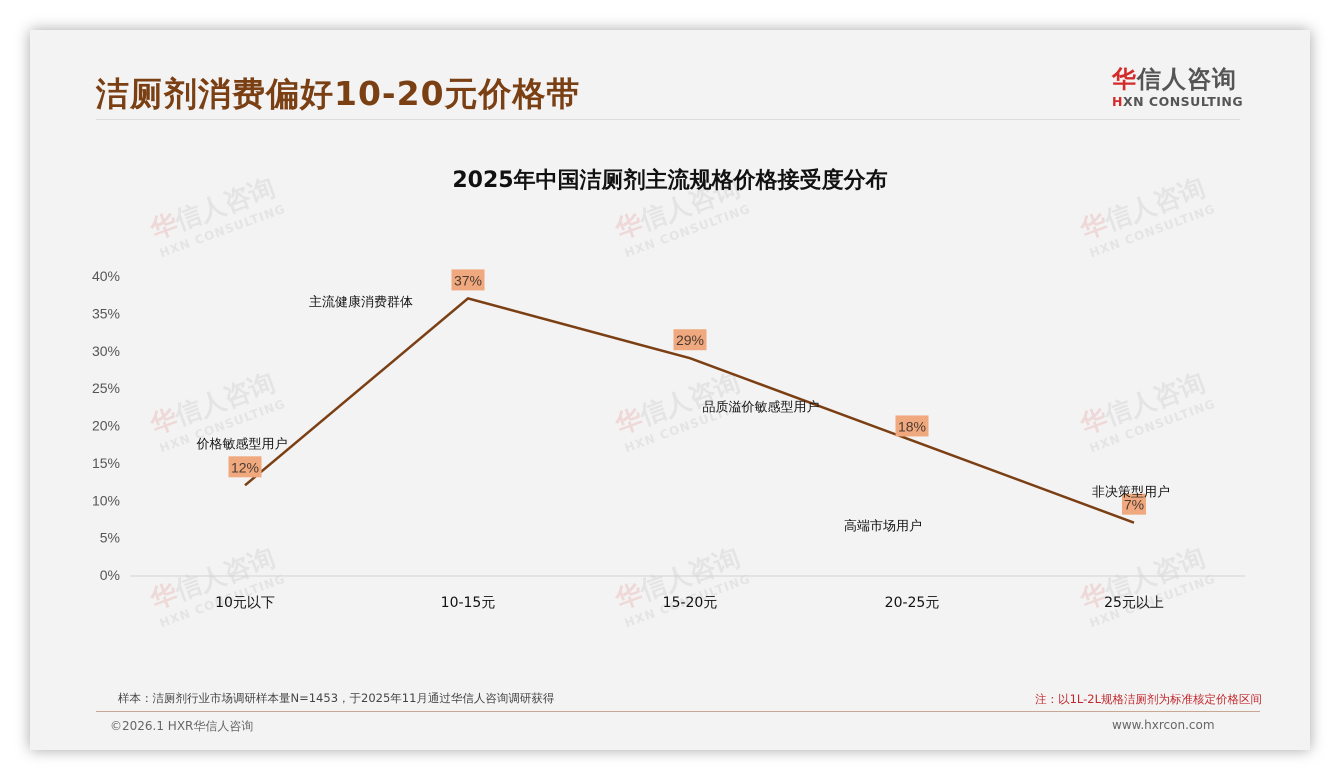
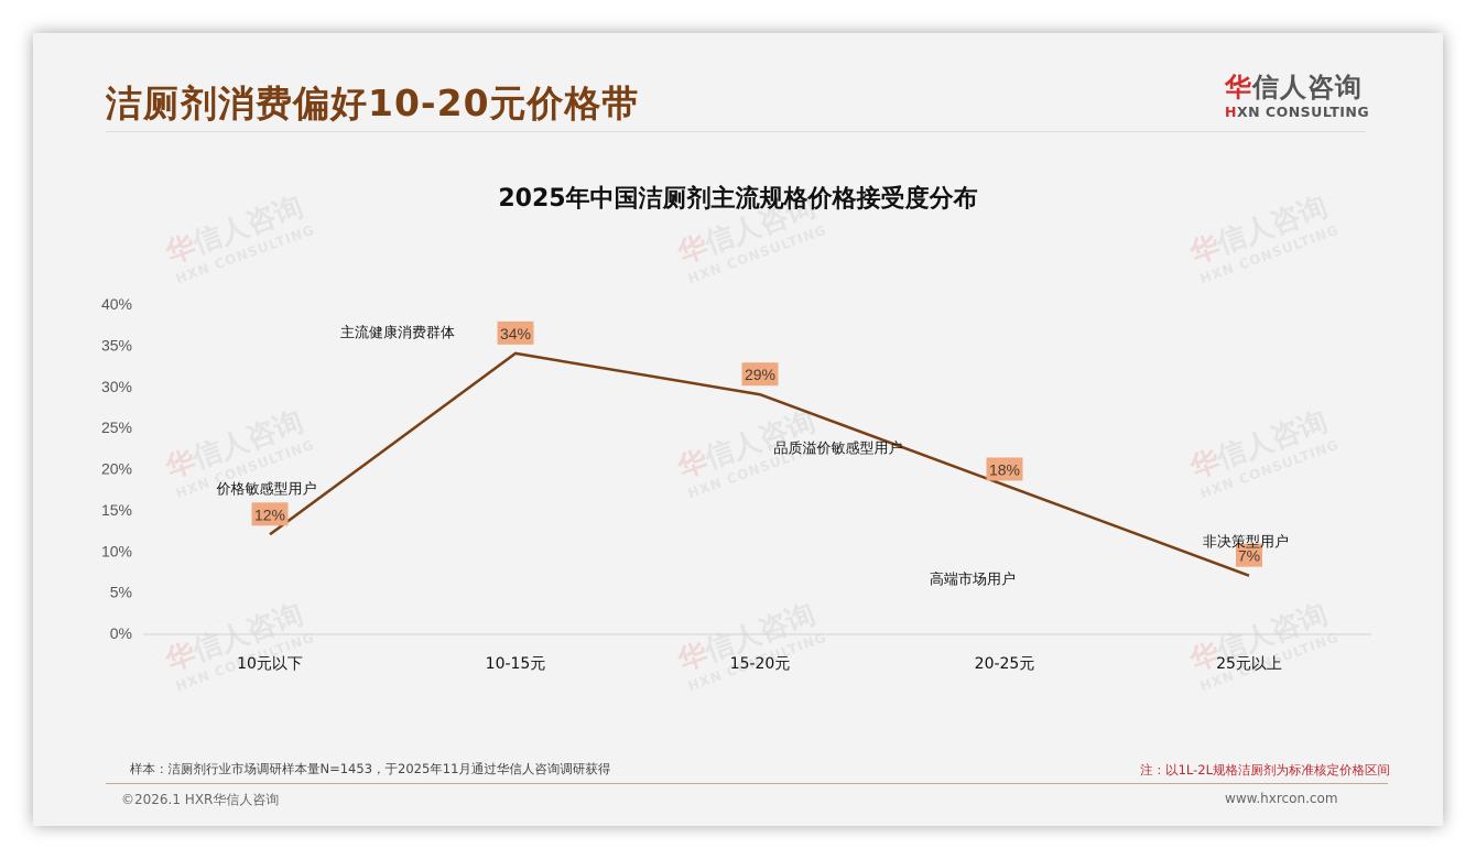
10-15元: 37% -> 34%
